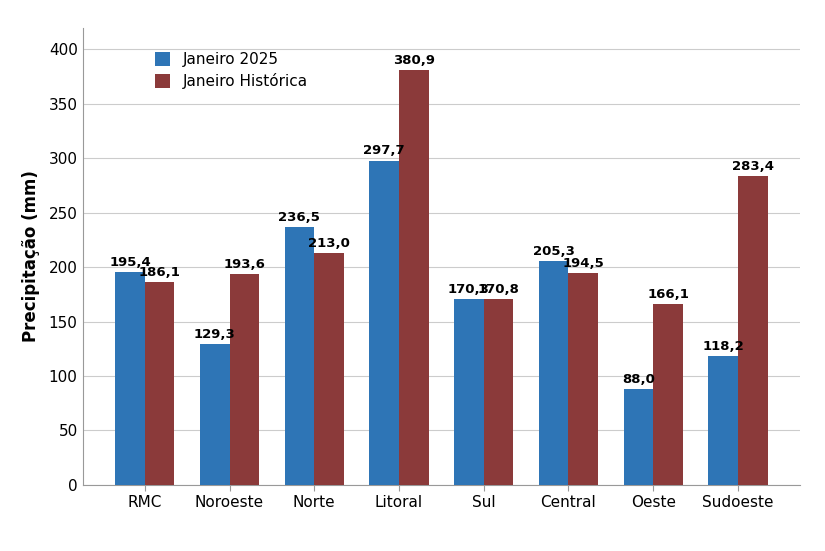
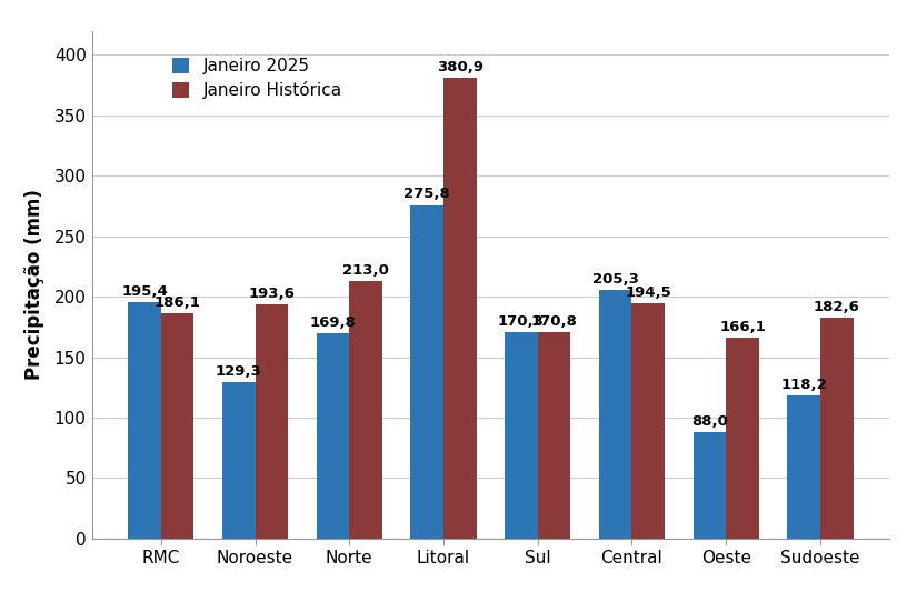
Janeiro 2025/Norte: 236,5 -> 169,8
Janeiro 2025/Litoral: 297,7 -> 275,8
Janeiro Histórica/Sudoeste: 283,4 -> 182,6
